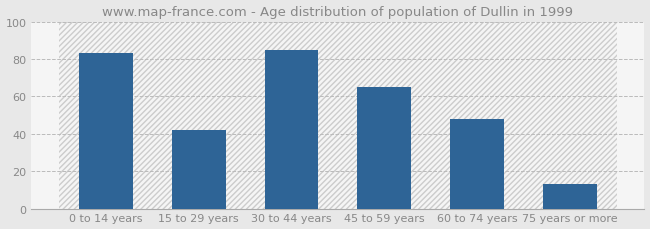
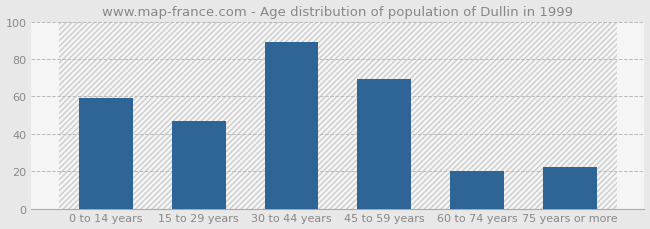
0 to 14 years: 83 -> 59
15 to 29 years: 42 -> 47
30 to 44 years: 85 -> 89
45 to 59 years: 65 -> 69
60 to 74 years: 48 -> 20
75 years or more: 13 -> 22
